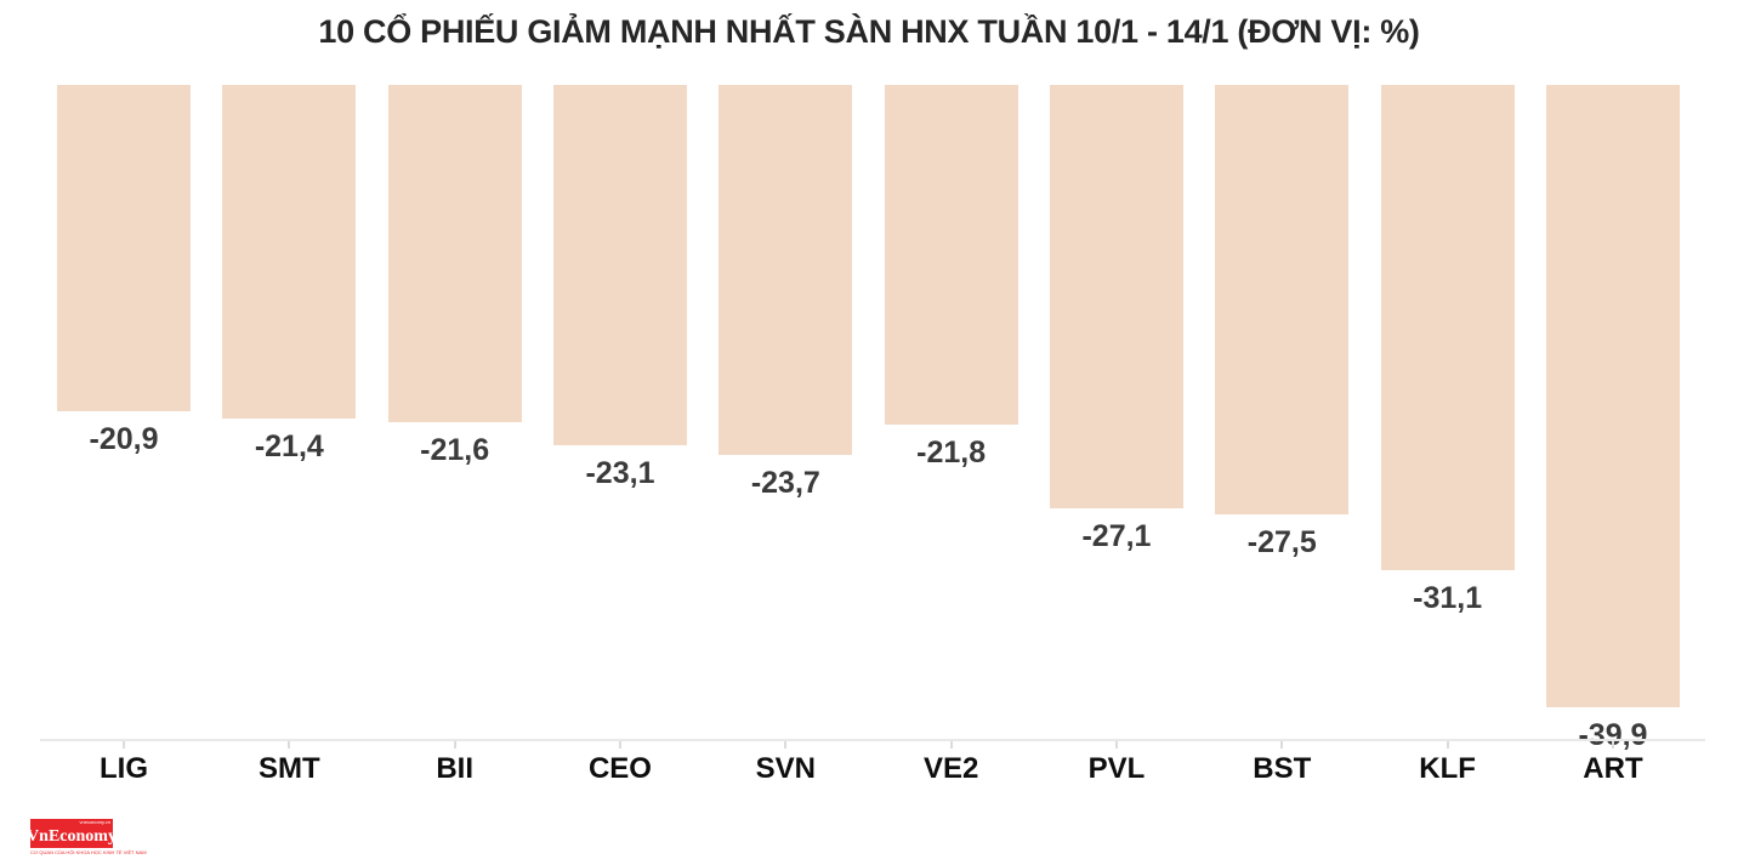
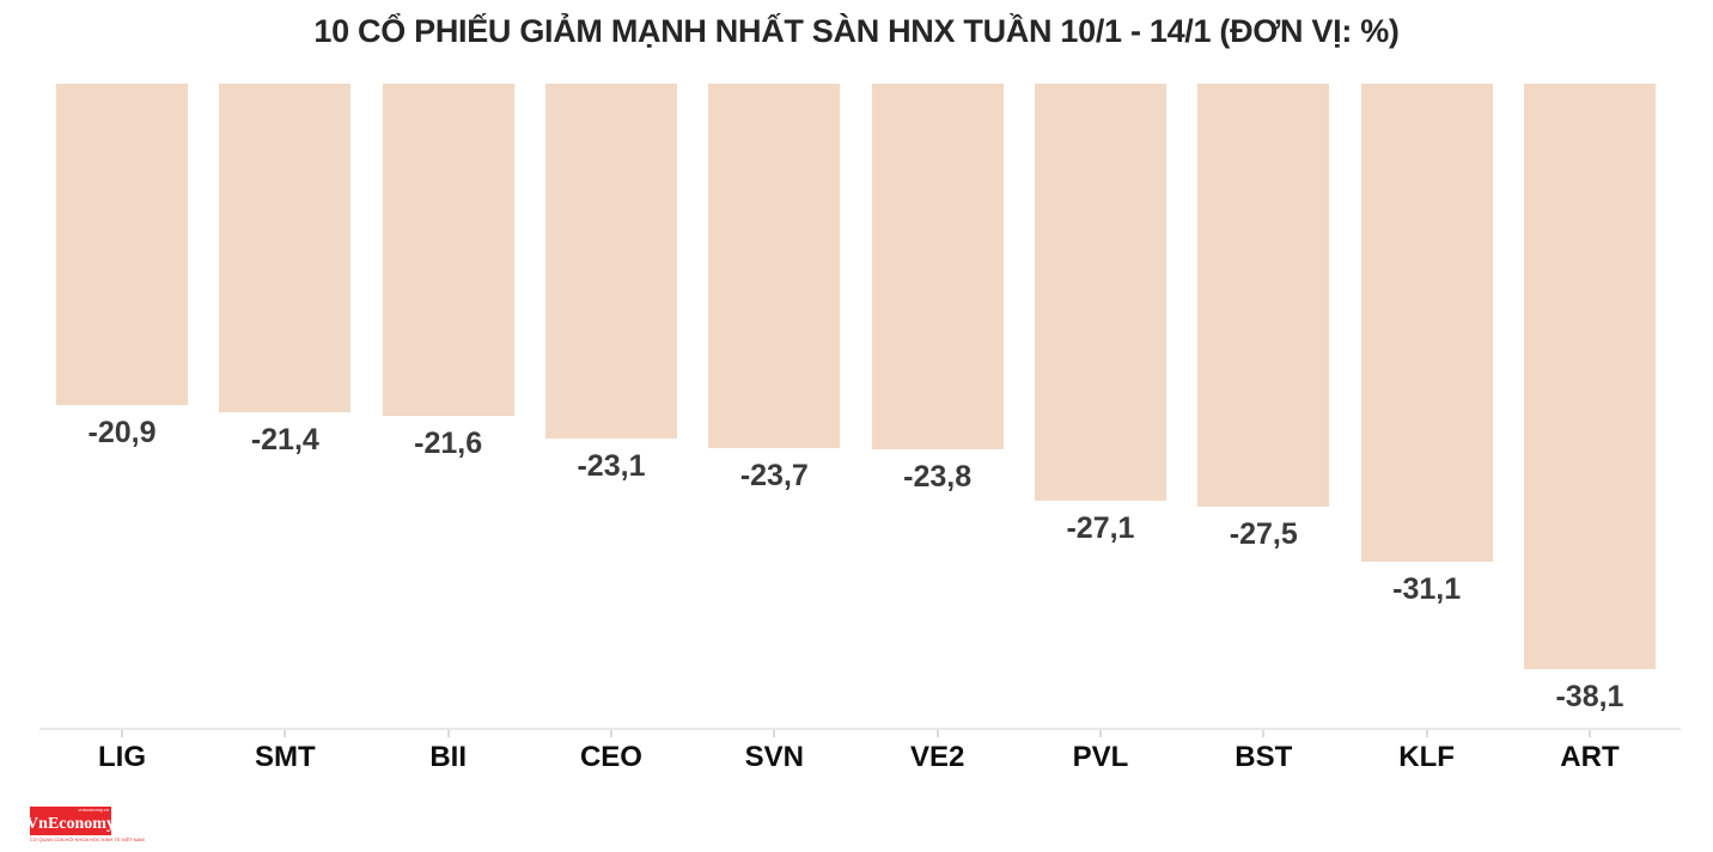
VE2: -21,8 -> -23,8
ART: -39,9 -> -38,1
